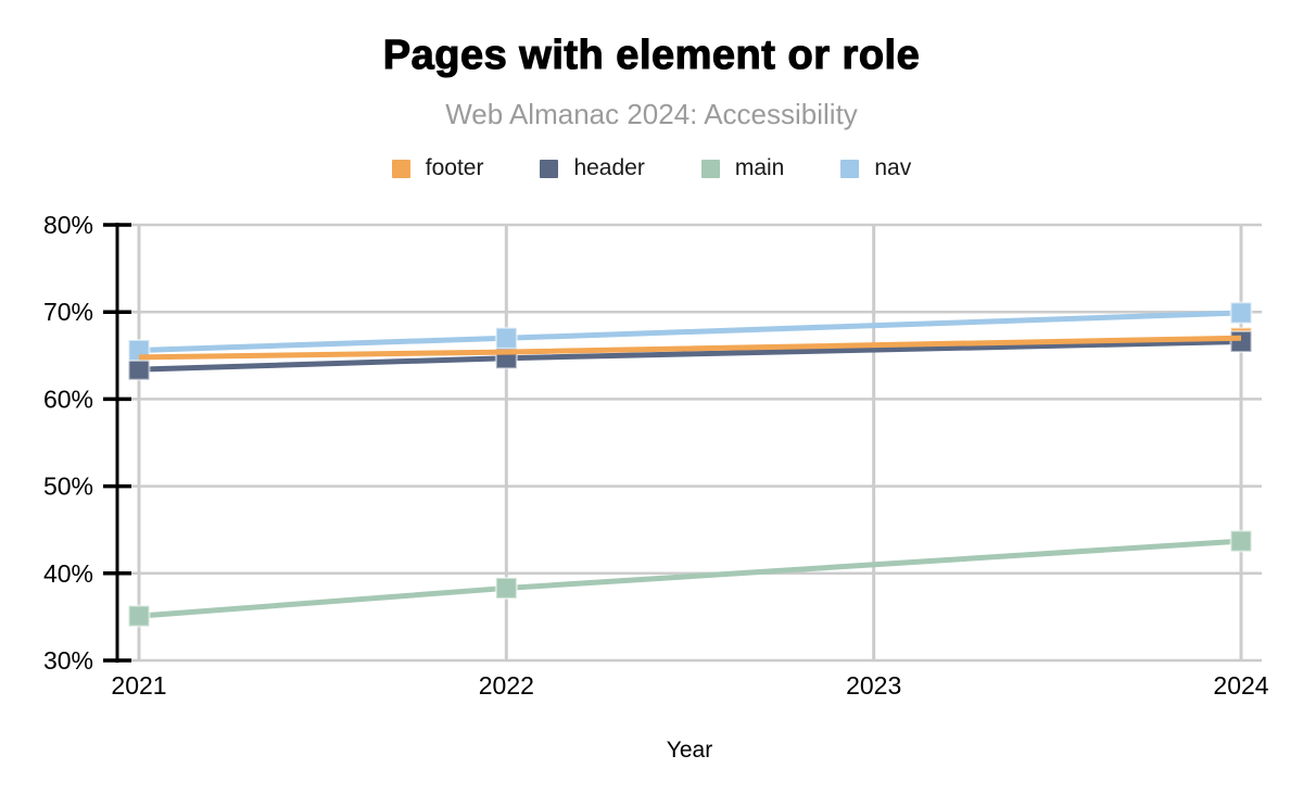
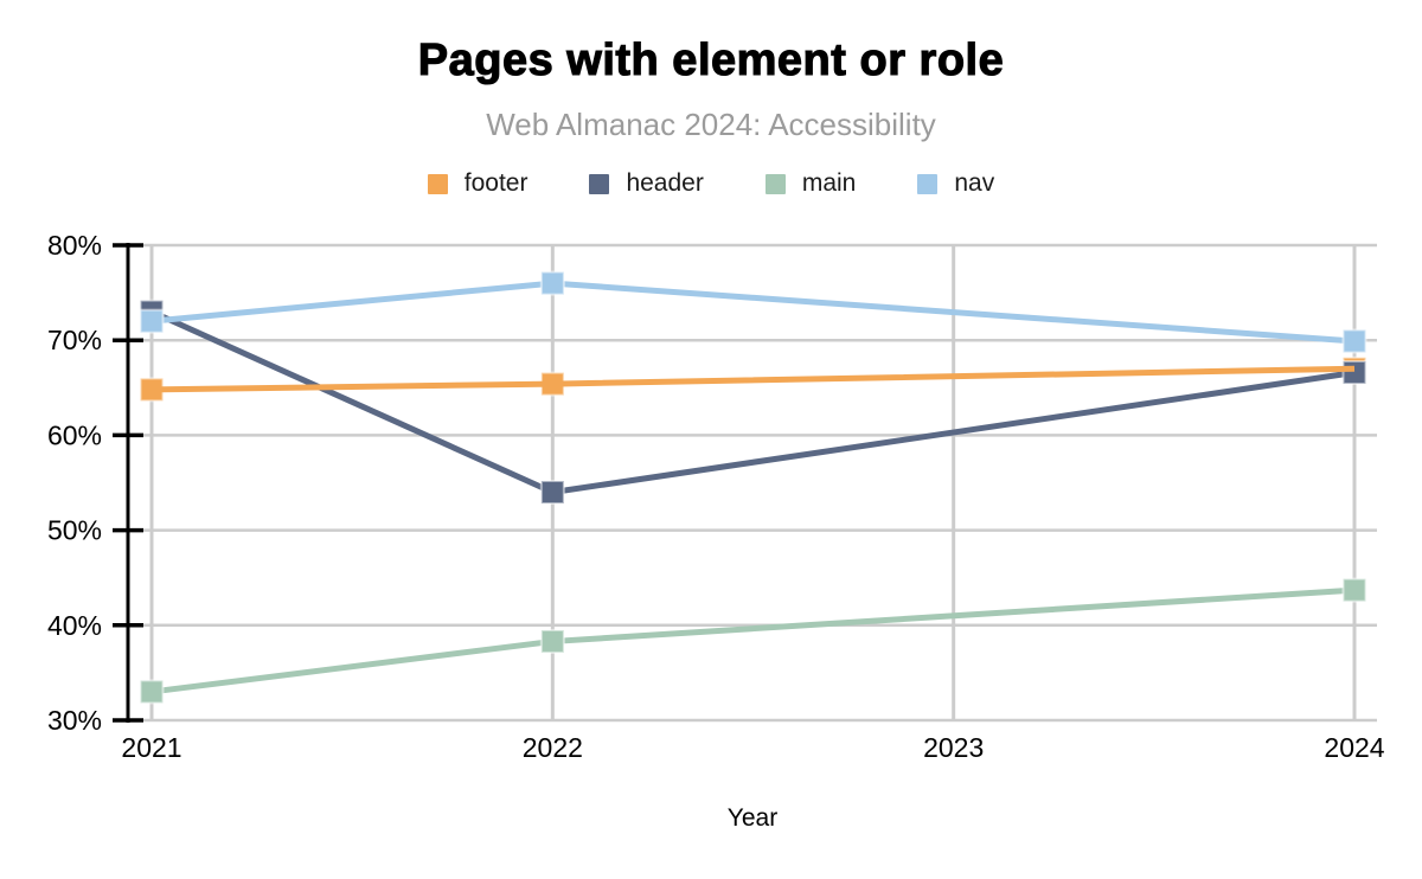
header/2021: 63% -> 73%
main/2021: 35% -> 33%
nav/2021: 66% -> 72%
header/2022: 65% -> 54%
nav/2022: 67% -> 76%
